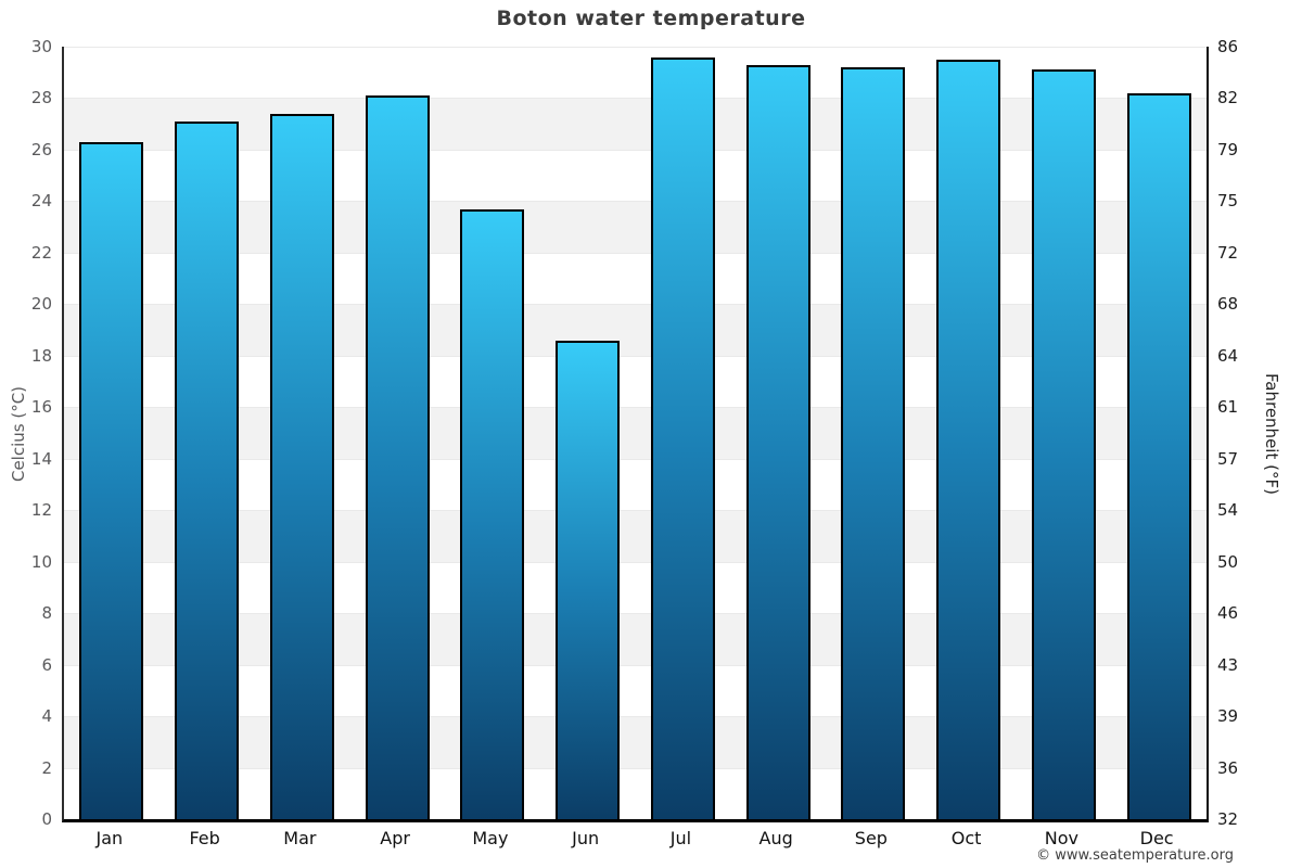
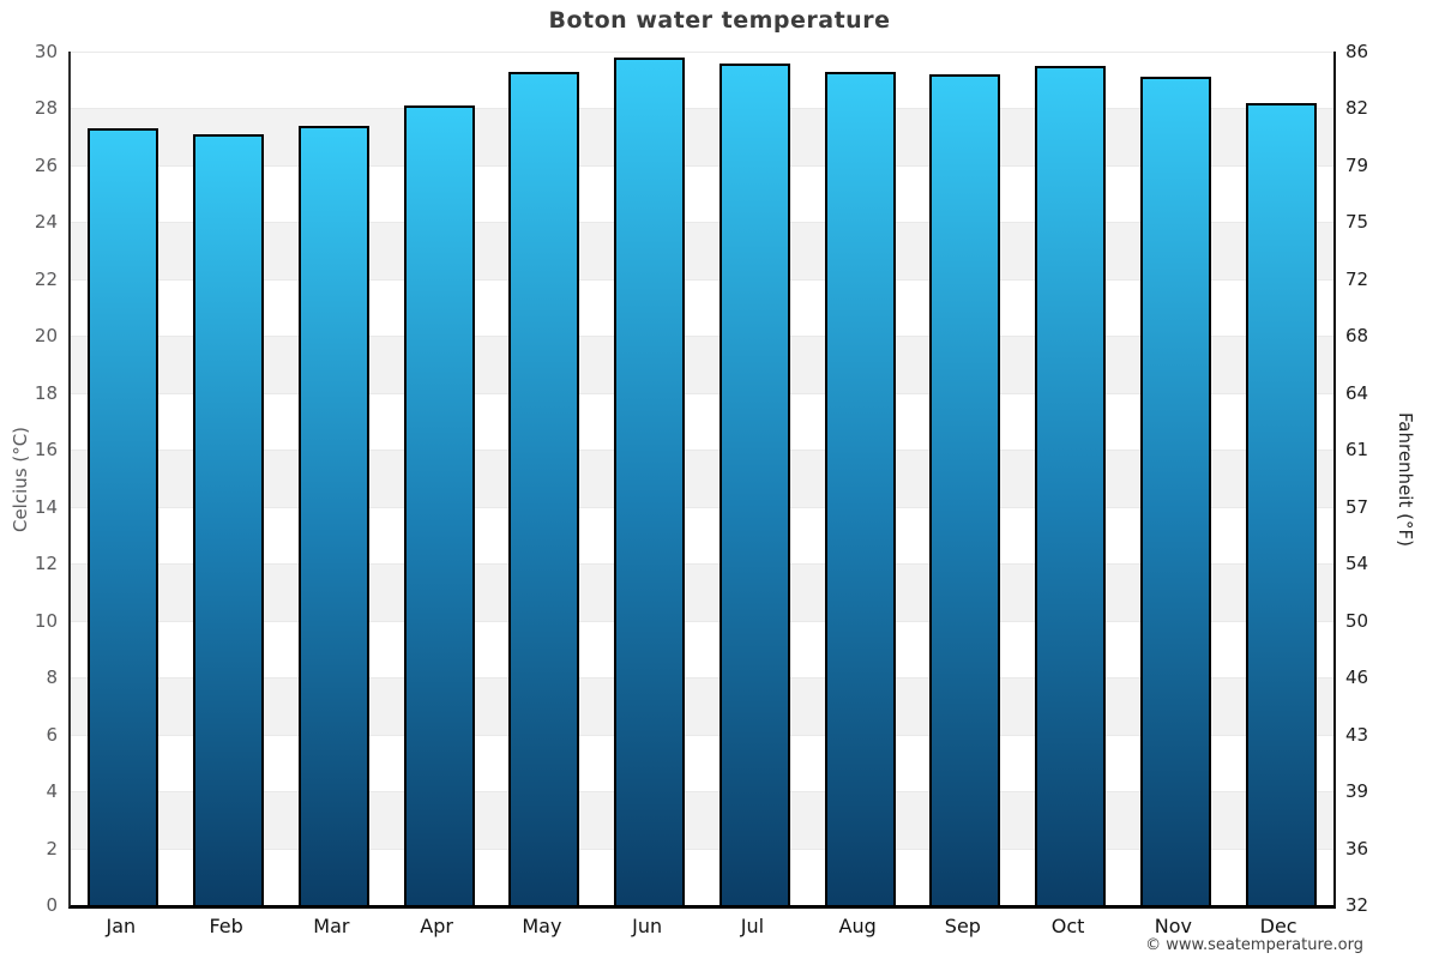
Jan: 26.3 -> 27.3
May: 23.7 -> 29.3
Jun: 18.6 -> 29.8
